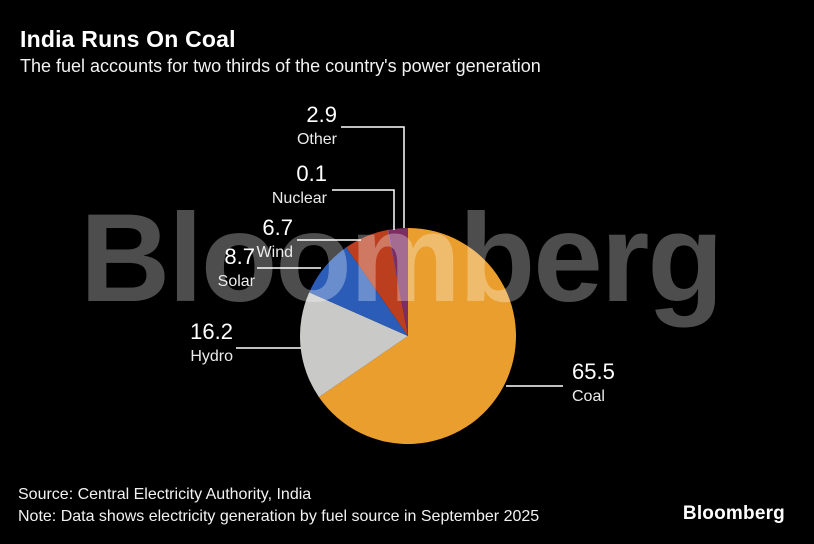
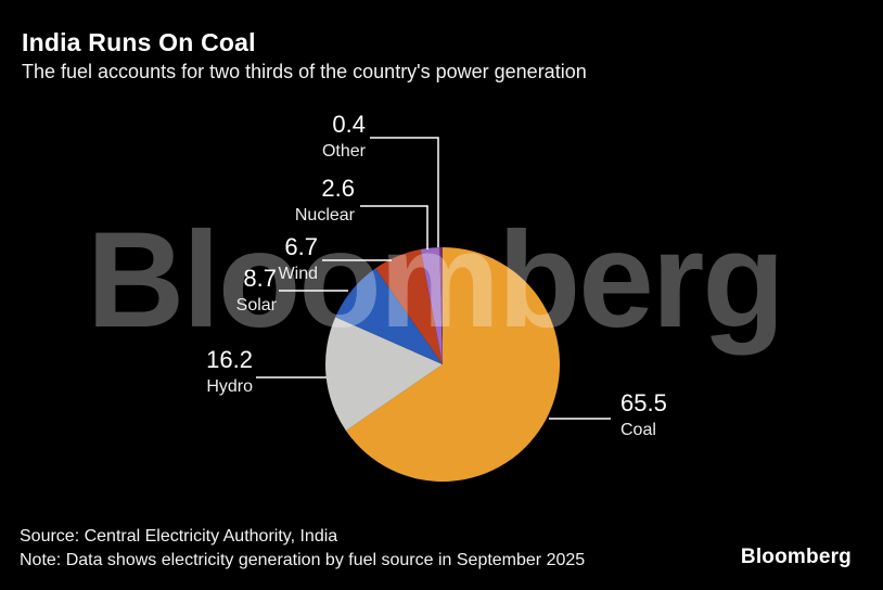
Nuclear: 0.1 -> 2.6
Other: 2.9 -> 0.4
